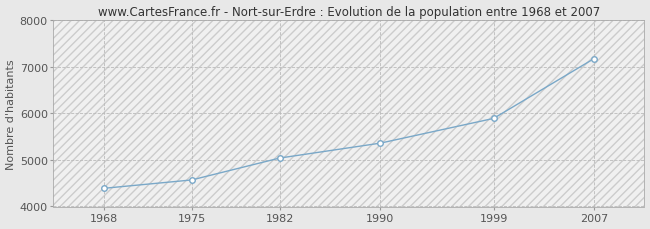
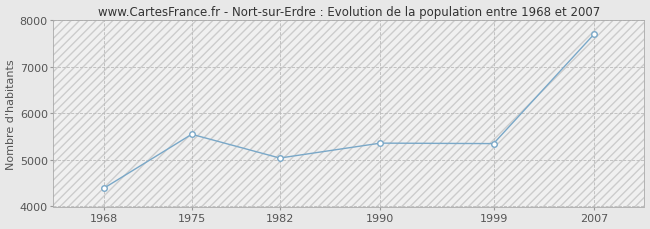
1975: 4570 -> 5550
1999: 5890 -> 5350
2007: 7180 -> 7700
